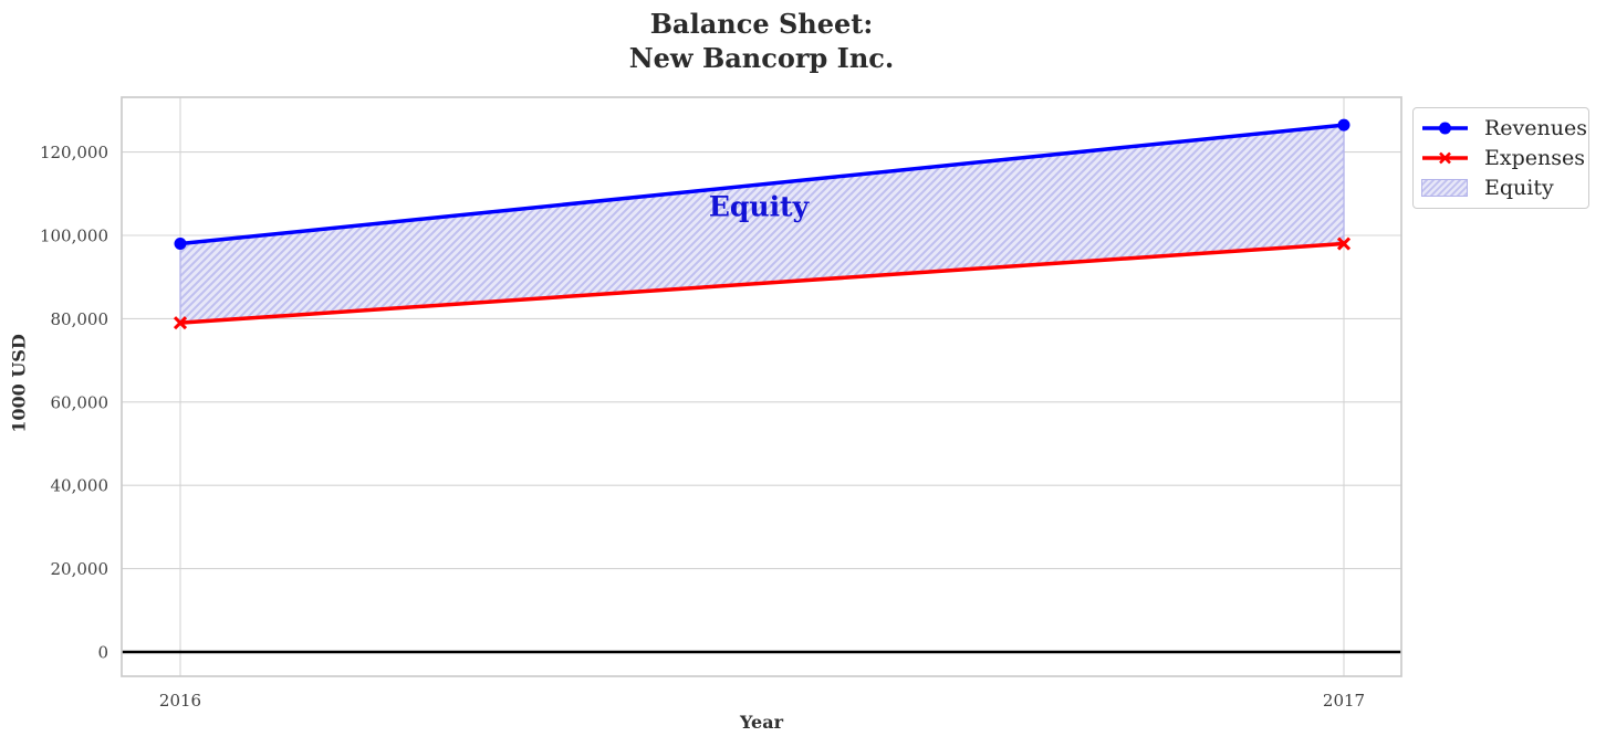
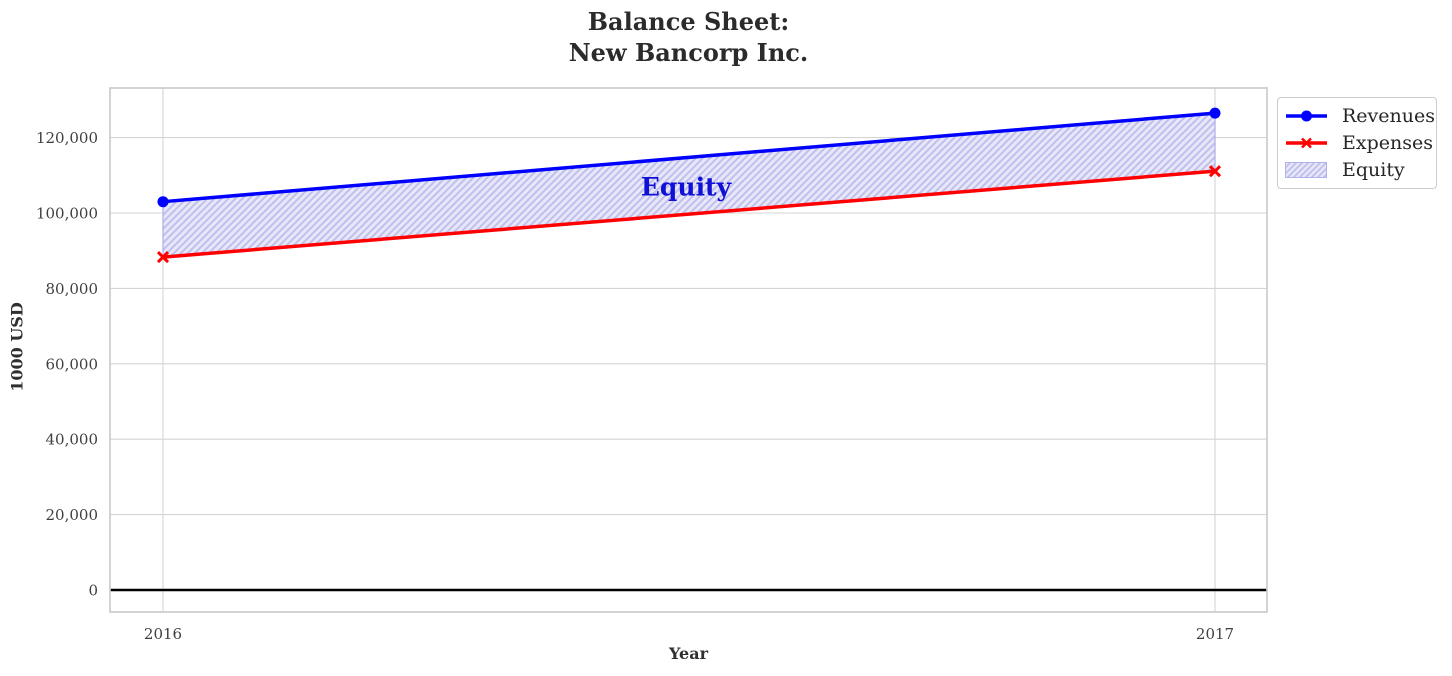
Revenues/2016: 98000 -> 103000
Expenses/2016: 79000 -> 88000
Expenses/2017: 98000 -> 111000
